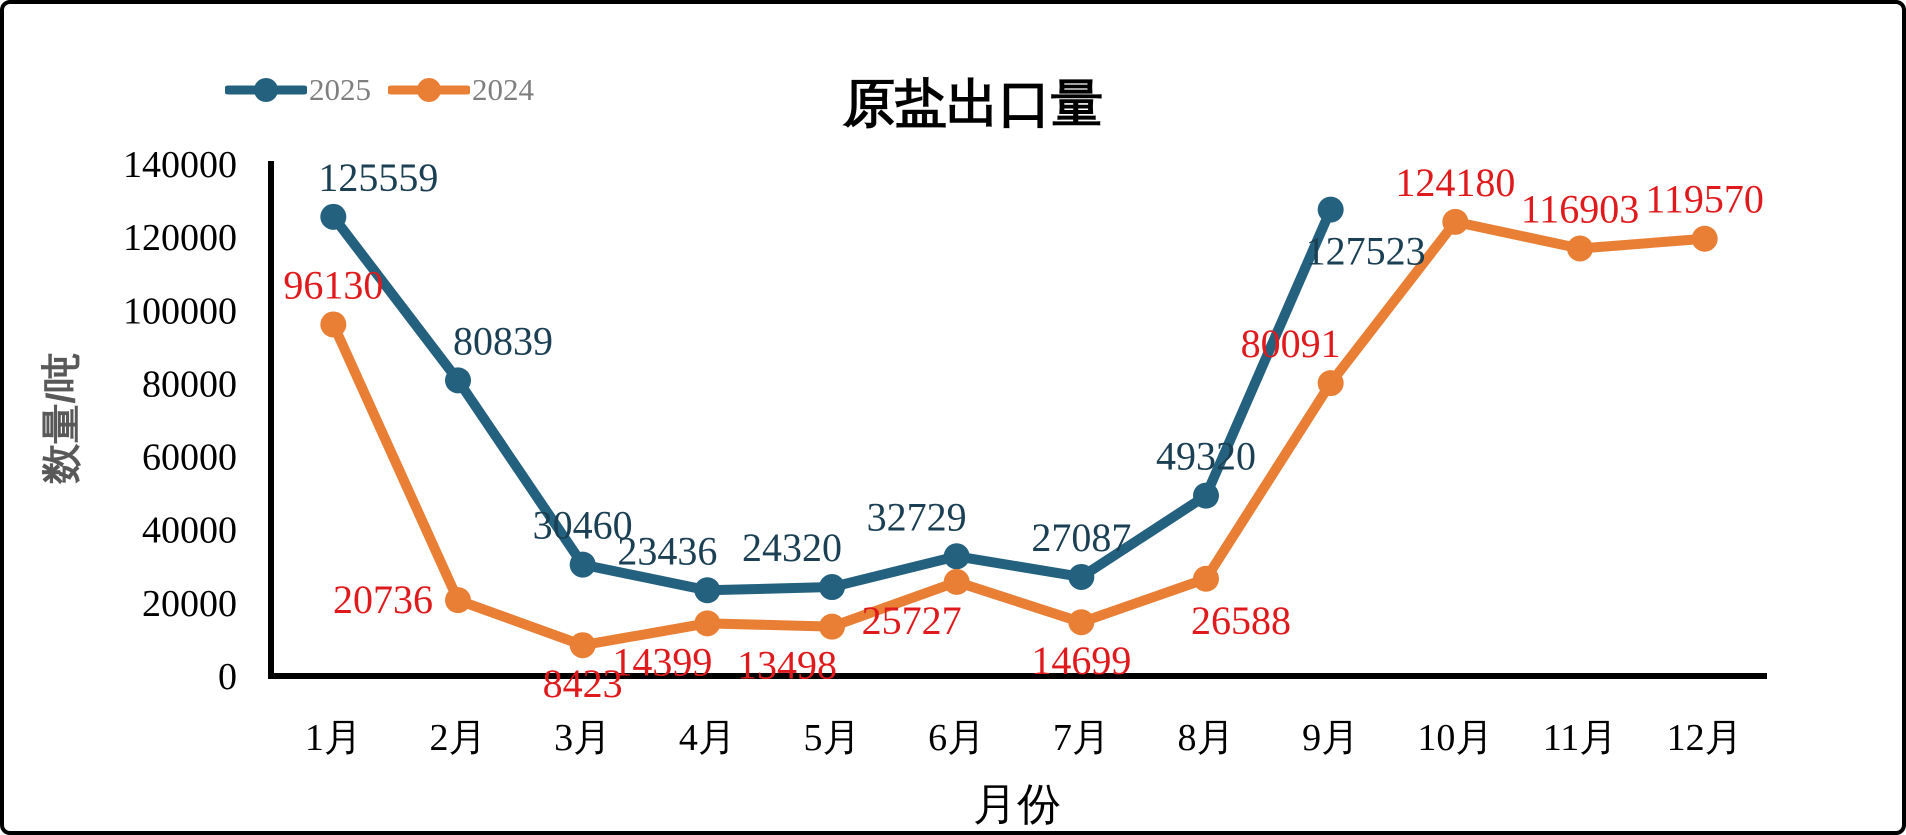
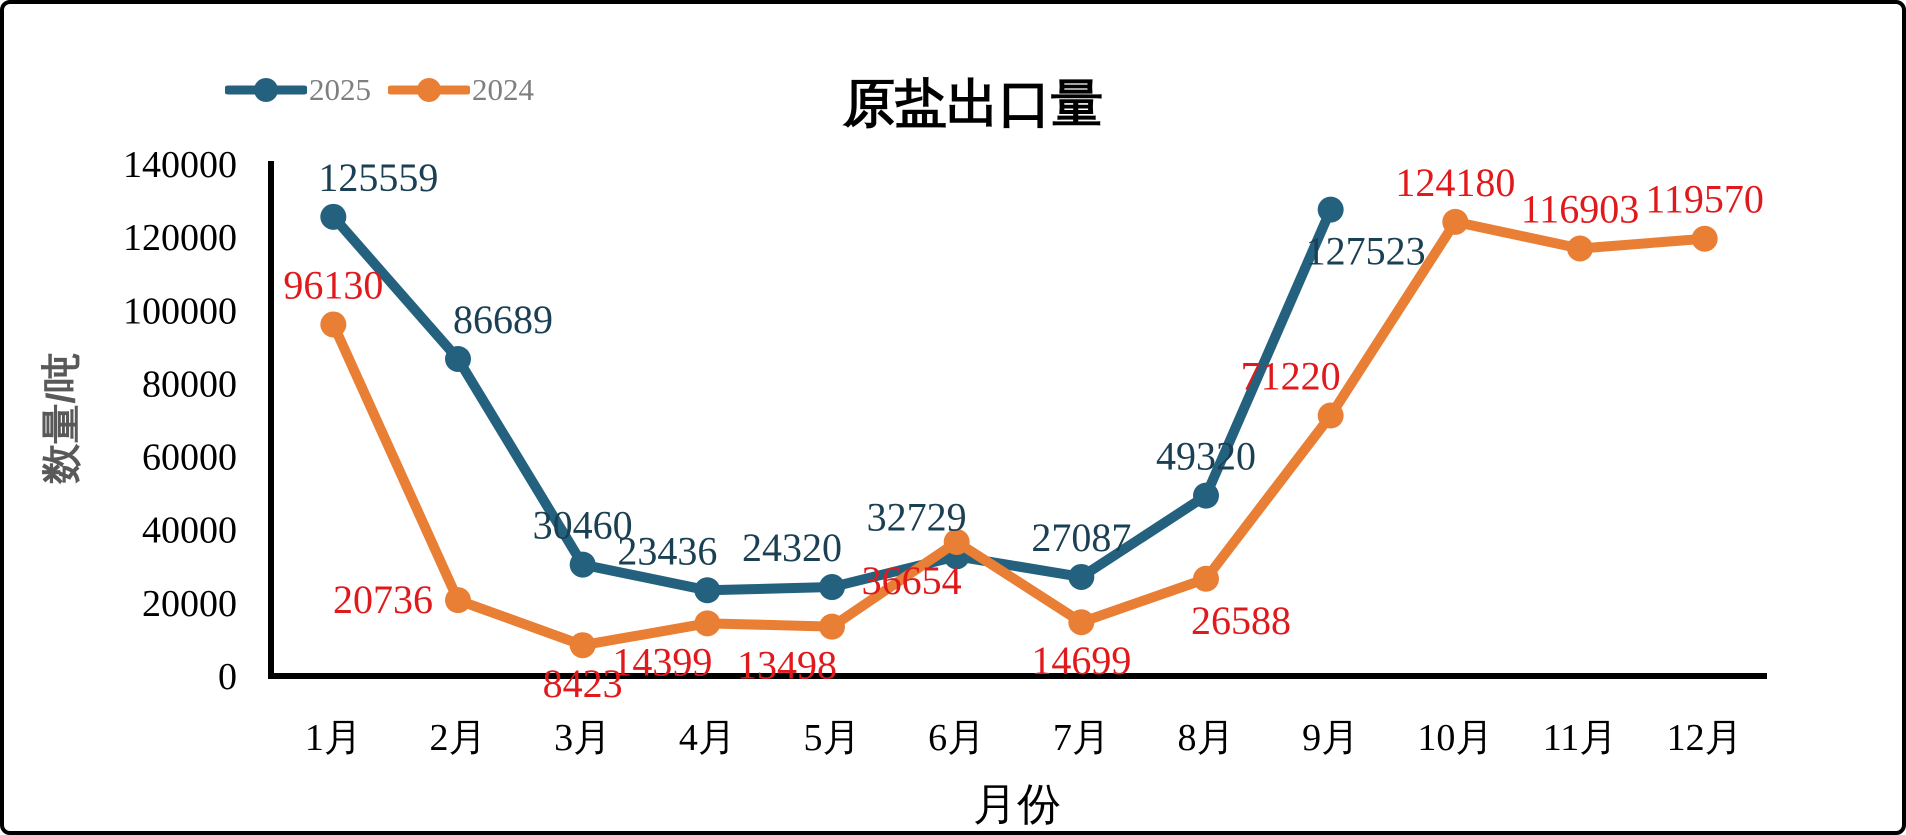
2025/2月: 80839 -> 86689
2024/6月: 25727 -> 36654
2024/9月: 80091 -> 71220
